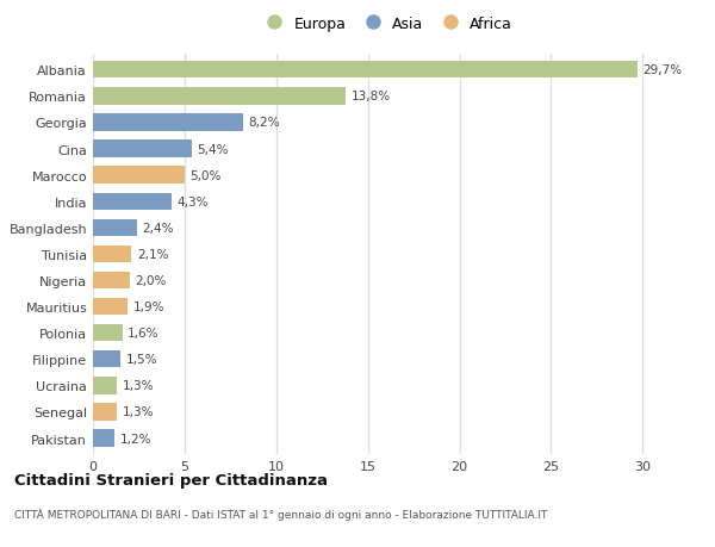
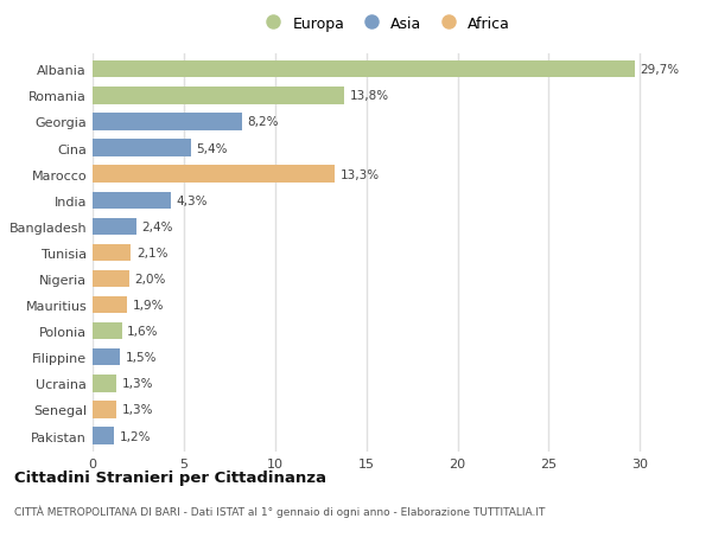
Marocco: 5,0% -> 13,3%
